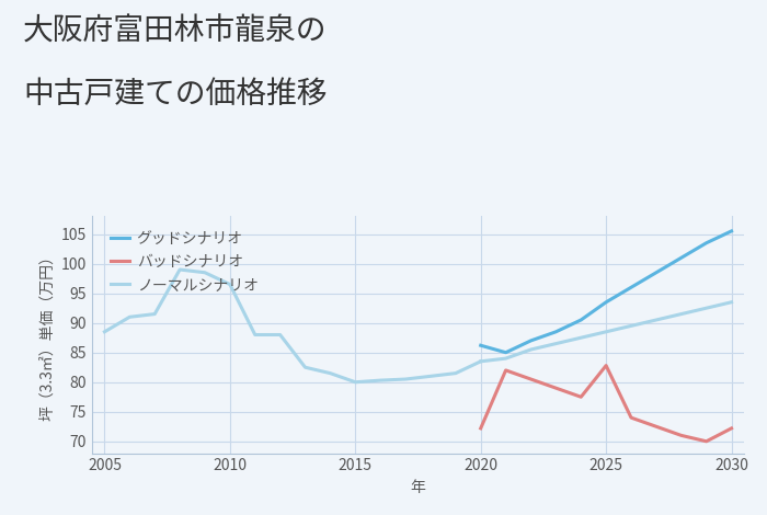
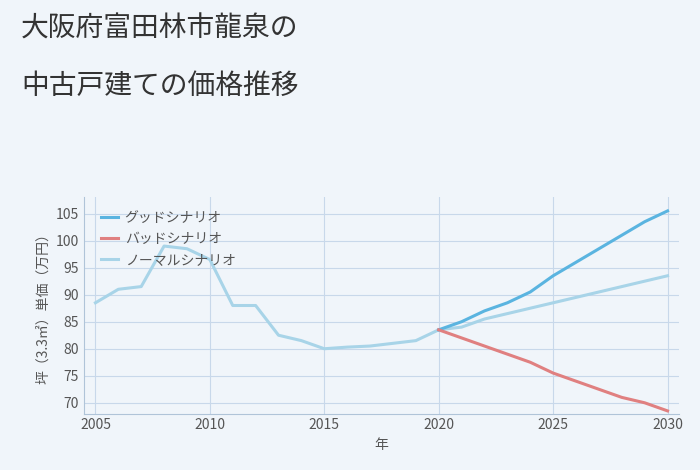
グッドシナリオ/2020: 86.2 -> 83.5
バッドシナリオ/2020: 72.2 -> 83.5
バッドシナリオ/2025: 82.8 -> 75.5
バッドシナリオ/2030: 72.2 -> 68.5
